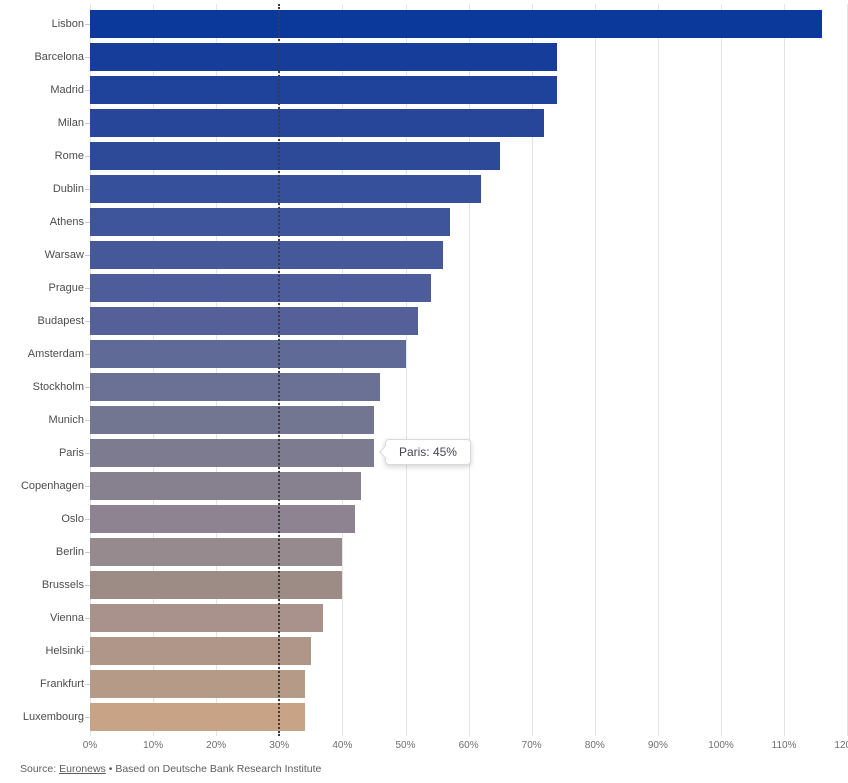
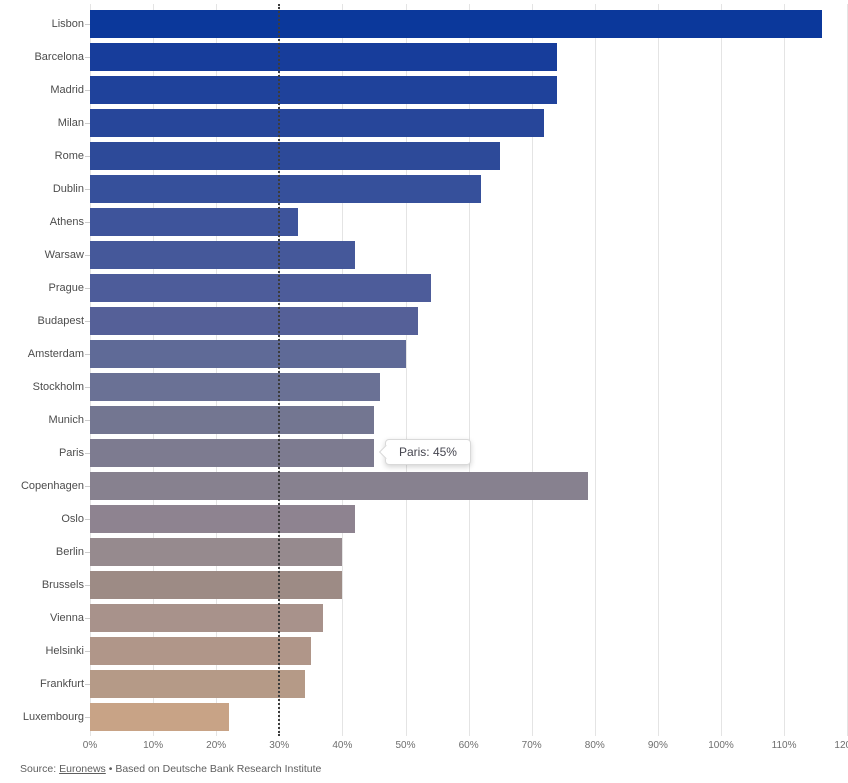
Athens: 57% -> 33%
Warsaw: 56% -> 42%
Copenhagen: 43% -> 79%
Luxembourg: 34% -> 22%
